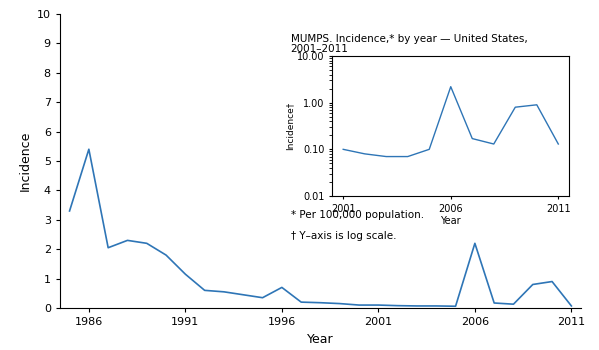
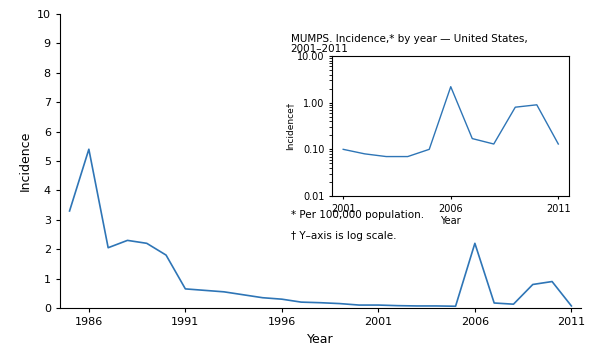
1991: 1.15 -> 0.65
1996: 0.70 -> 0.30
